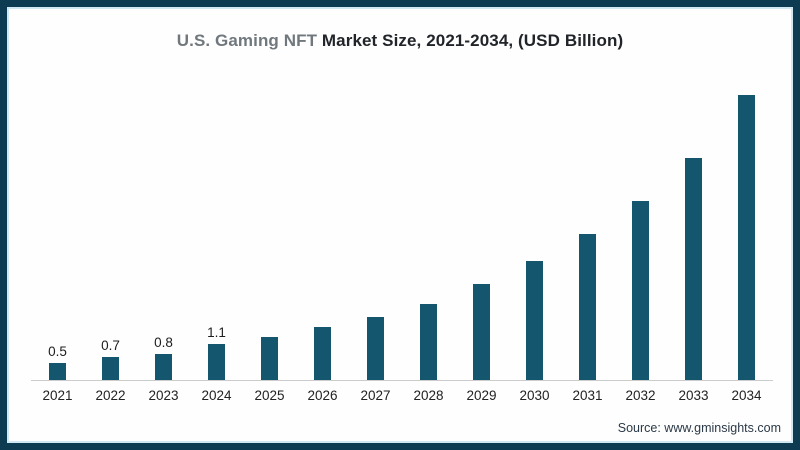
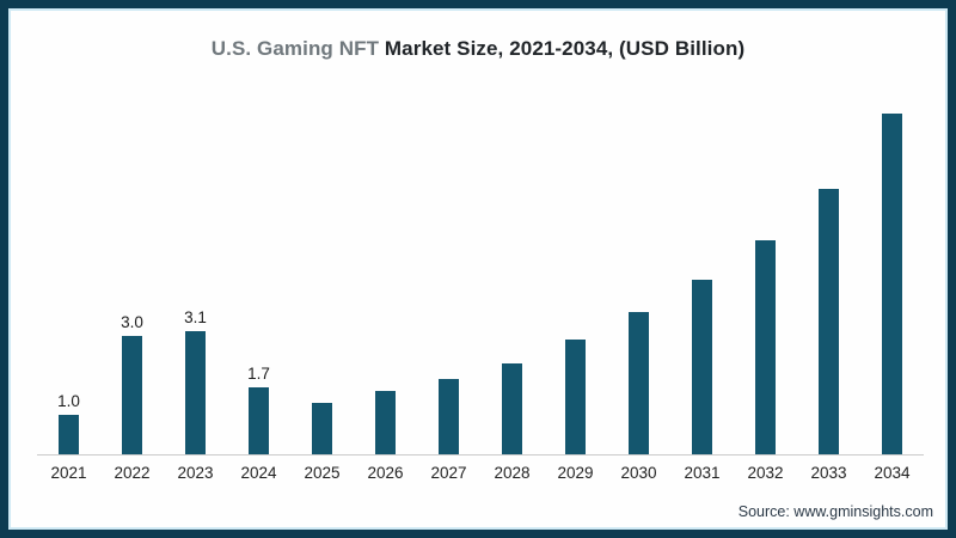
2021: 0.5 -> 1.0
2022: 0.7 -> 3.0
2023: 0.8 -> 3.1
2024: 1.1 -> 1.7
